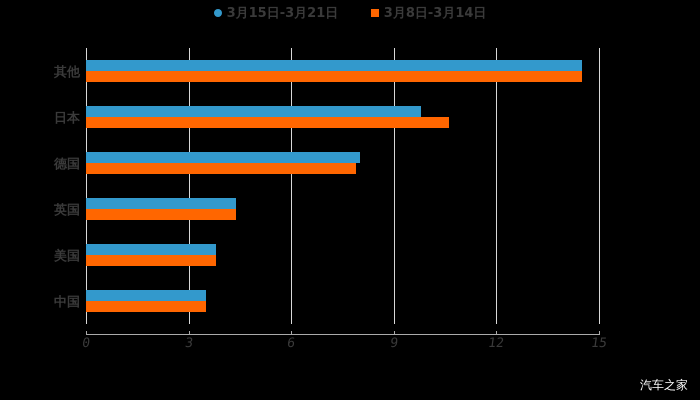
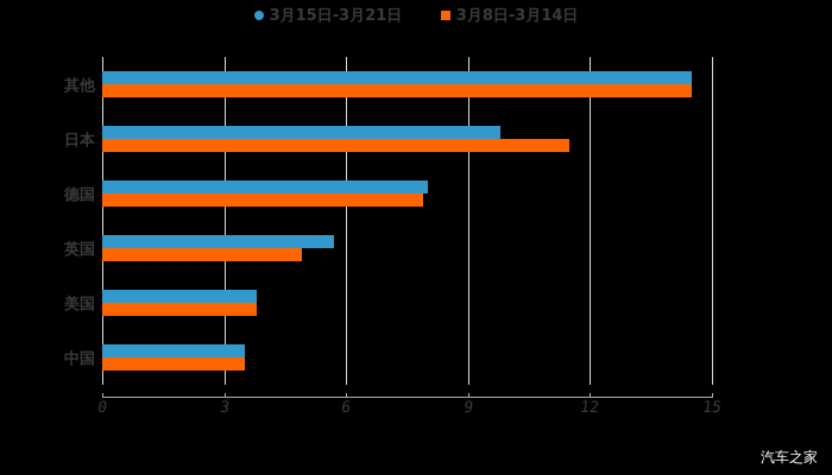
3月8日-3月14日/日本: 10.6 -> 11.5
3月15日-3月21日/英国: 4.4 -> 5.7
3月8日-3月14日/英国: 4.4 -> 4.9
